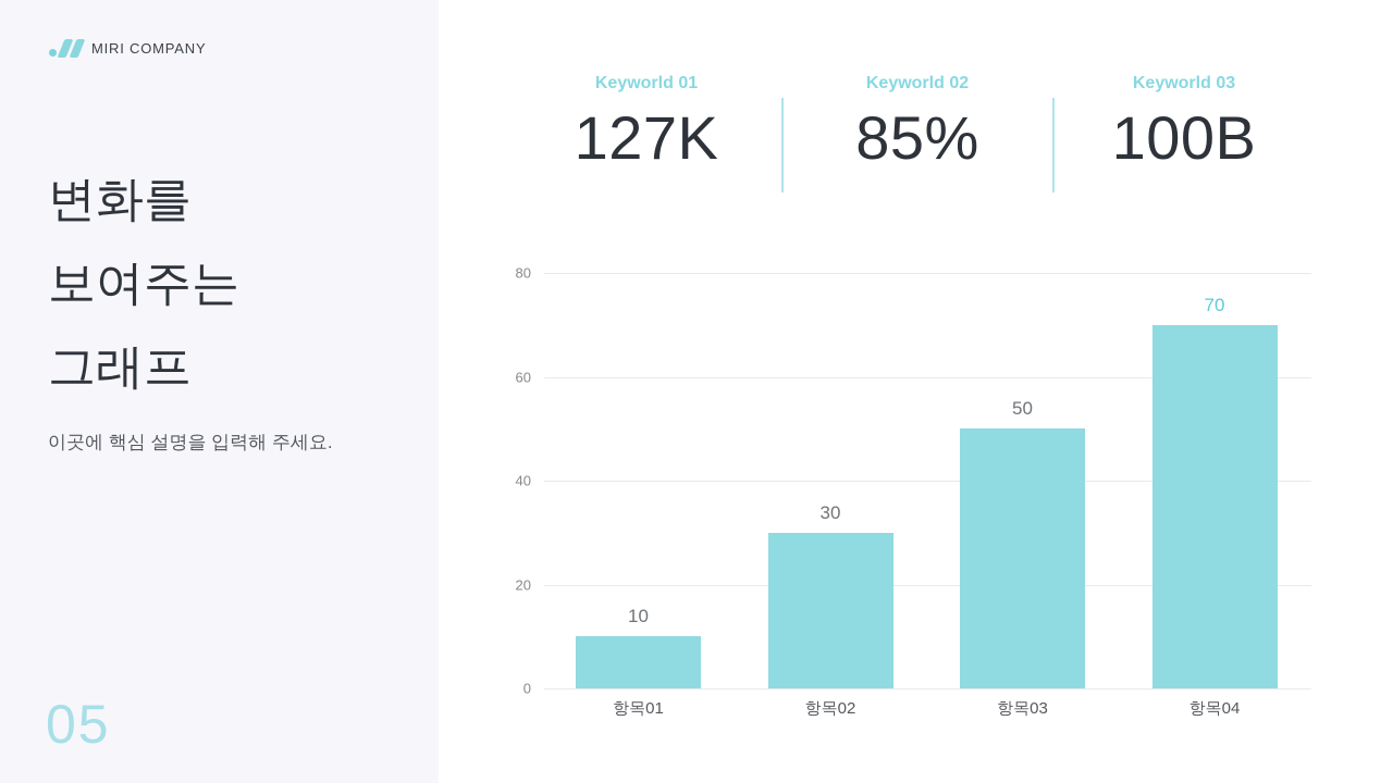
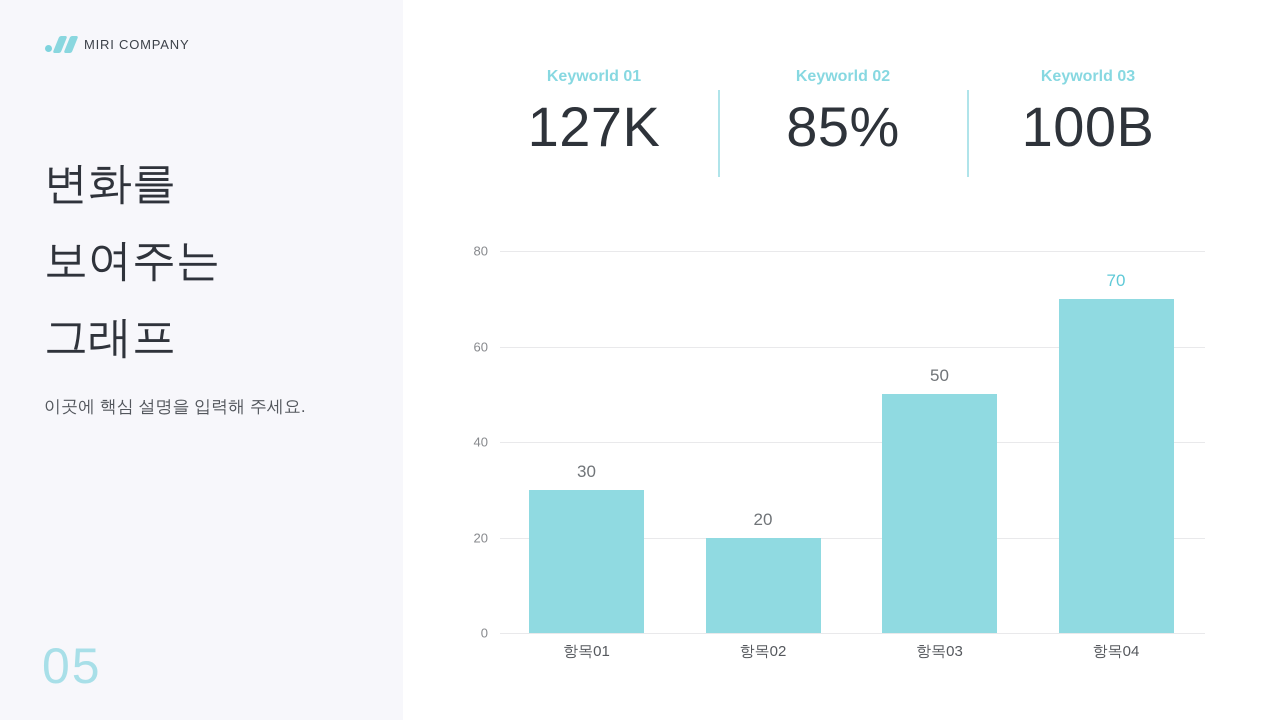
항목01: 10 -> 30
항목02: 30 -> 20
